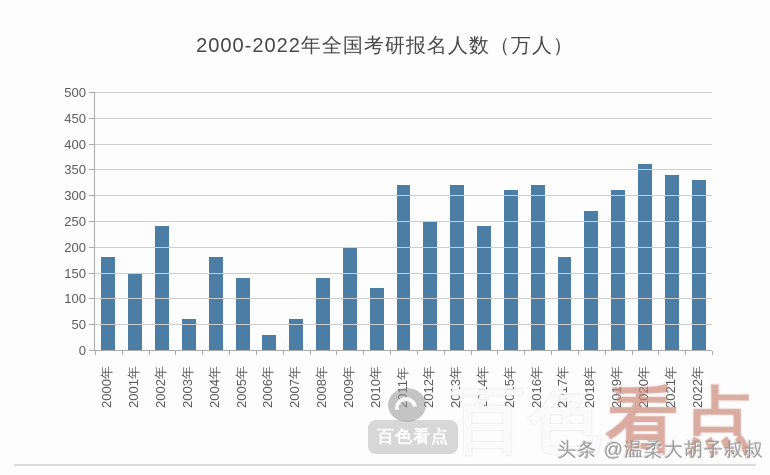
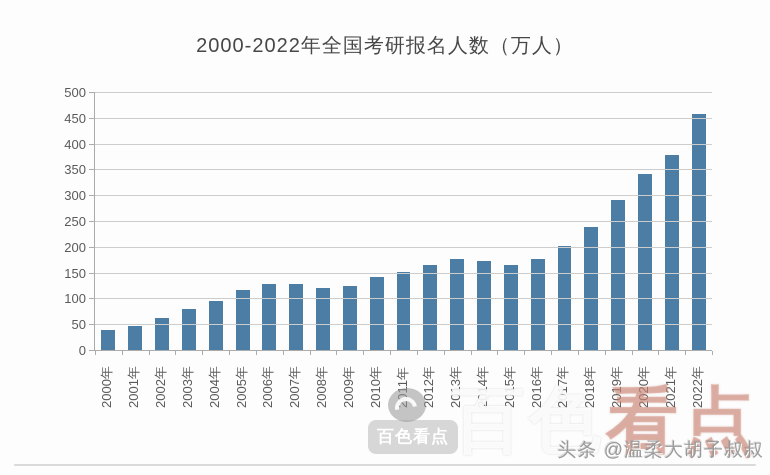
2000年: 180 -> 40
2001年: 150 -> 50
2002年: 240 -> 60
2003年: 60 -> 80
2004年: 180 -> 90
2005年: 140 -> 120
2006年: 30 -> 130
2007年: 60 -> 130
2008年: 140 -> 120
2009年: 200 -> 120
2010年: 120 -> 140
2011年: 320 -> 150
2012年: 250 -> 170
2013年: 320 -> 180
2014年: 240 -> 170
2015年: 310 -> 160
2016年: 320 -> 180
2017年: 180 -> 200
2018年: 270 -> 240
2019年: 310 -> 290
2020年: 360 -> 340
2021年: 340 -> 380
2022年: 330 -> 460
